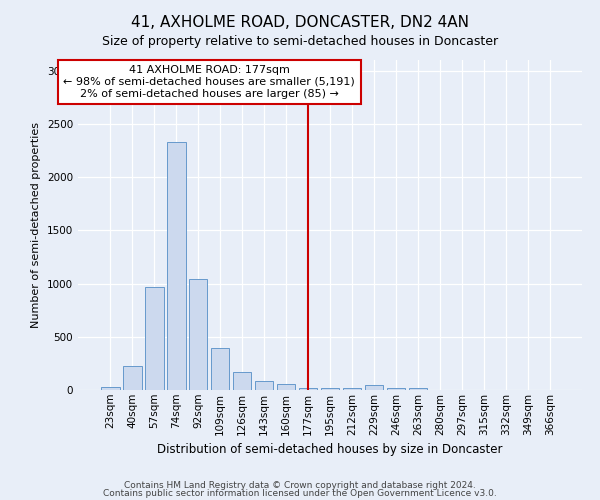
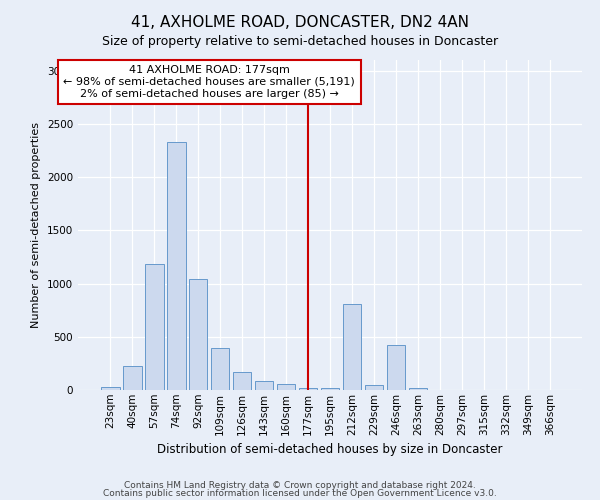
57sqm: 970 -> 1180
212sqm: 20 -> 810
246sqm: 20 -> 420
